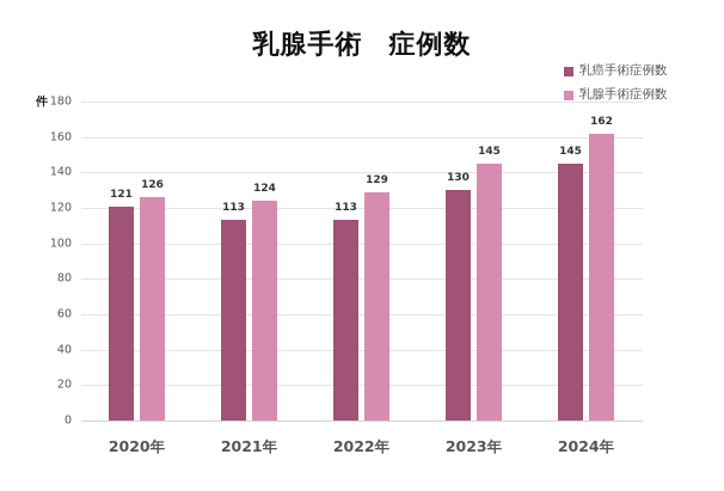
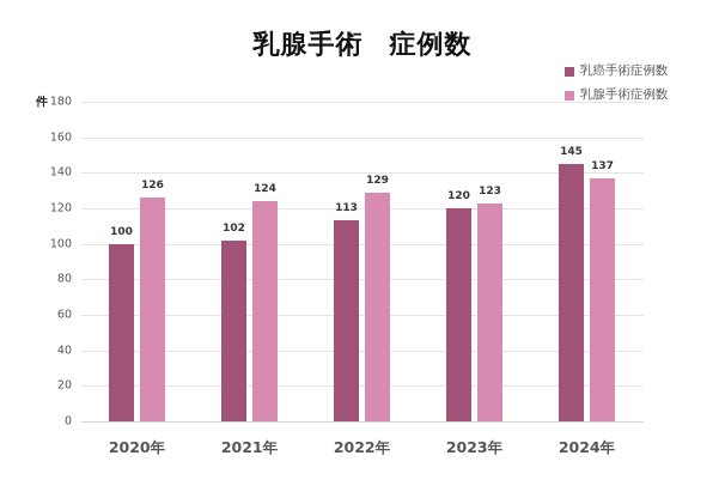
乳癌手術症例数/2020年: 121 -> 100
乳癌手術症例数/2021年: 113 -> 102
乳癌手術症例数/2023年: 130 -> 120
乳腺手術症例数/2023年: 145 -> 123
乳腺手術症例数/2024年: 162 -> 137
